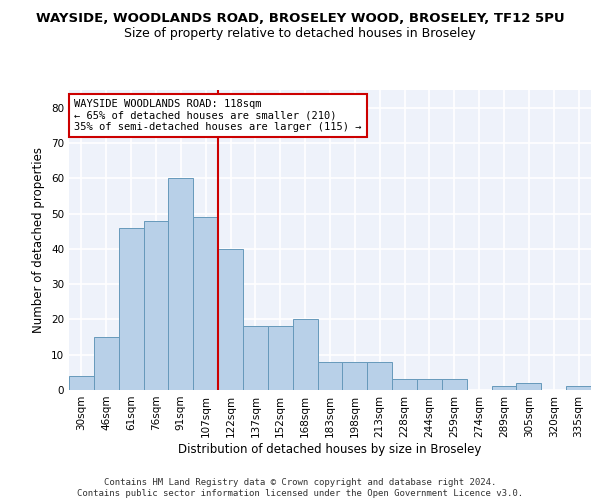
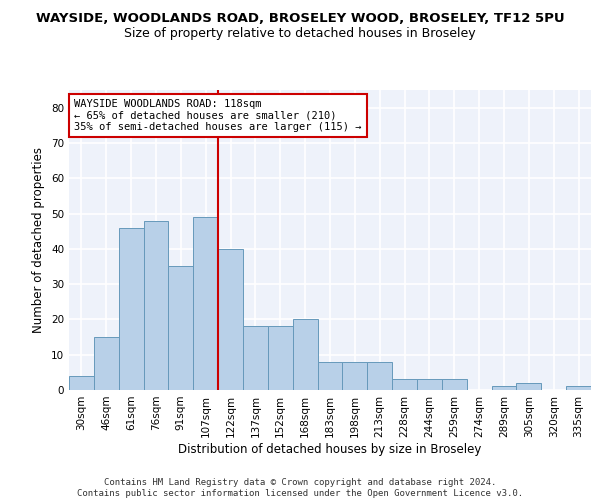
91sqm: 60 -> 35
